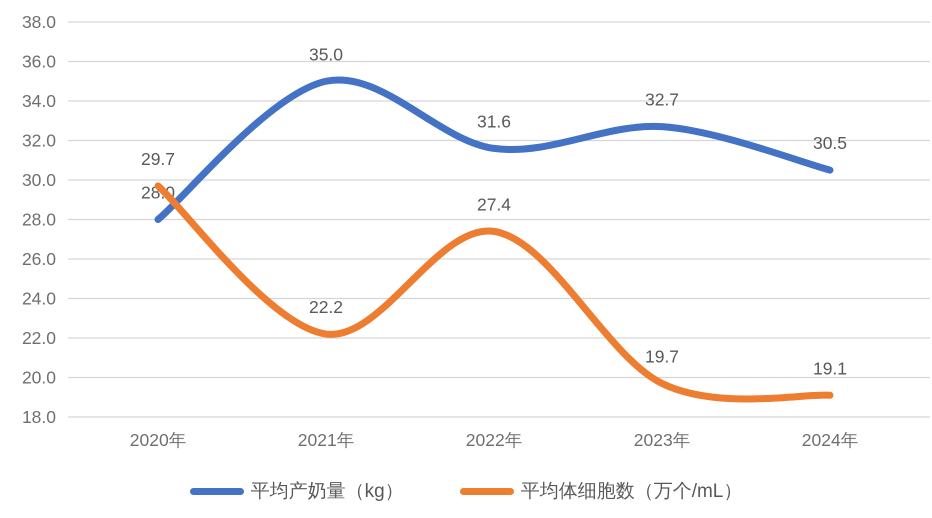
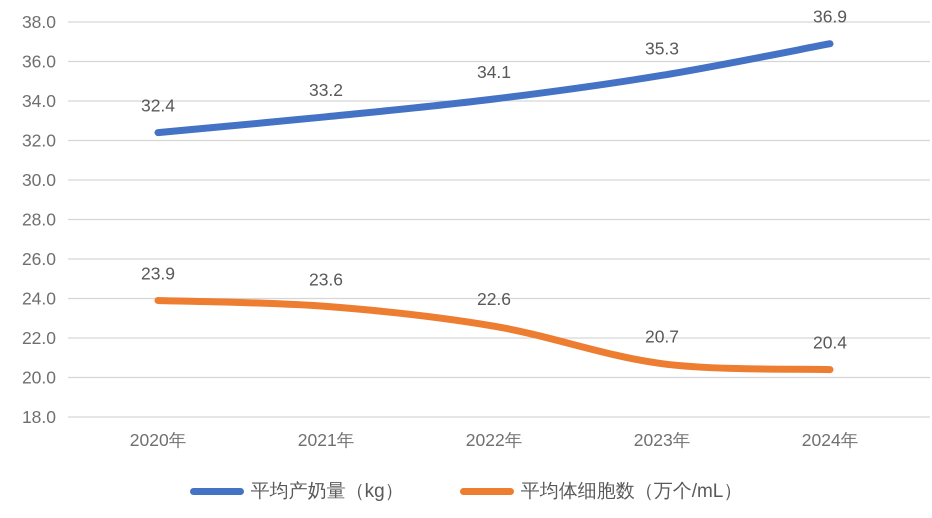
平均产奶量（kg）/2020年: 28.0 -> 32.4
平均体细胞数（万个/mL）/2020年: 29.7 -> 23.9
平均产奶量（kg）/2021年: 35.0 -> 33.2
平均体细胞数（万个/mL）/2021年: 22.2 -> 23.6
平均产奶量（kg）/2022年: 31.6 -> 34.1
平均体细胞数（万个/mL）/2022年: 27.4 -> 22.6
平均产奶量（kg）/2023年: 32.7 -> 35.3
平均体细胞数（万个/mL）/2023年: 19.7 -> 20.7
平均产奶量（kg）/2024年: 30.5 -> 36.9
平均体细胞数（万个/mL）/2024年: 19.1 -> 20.4
